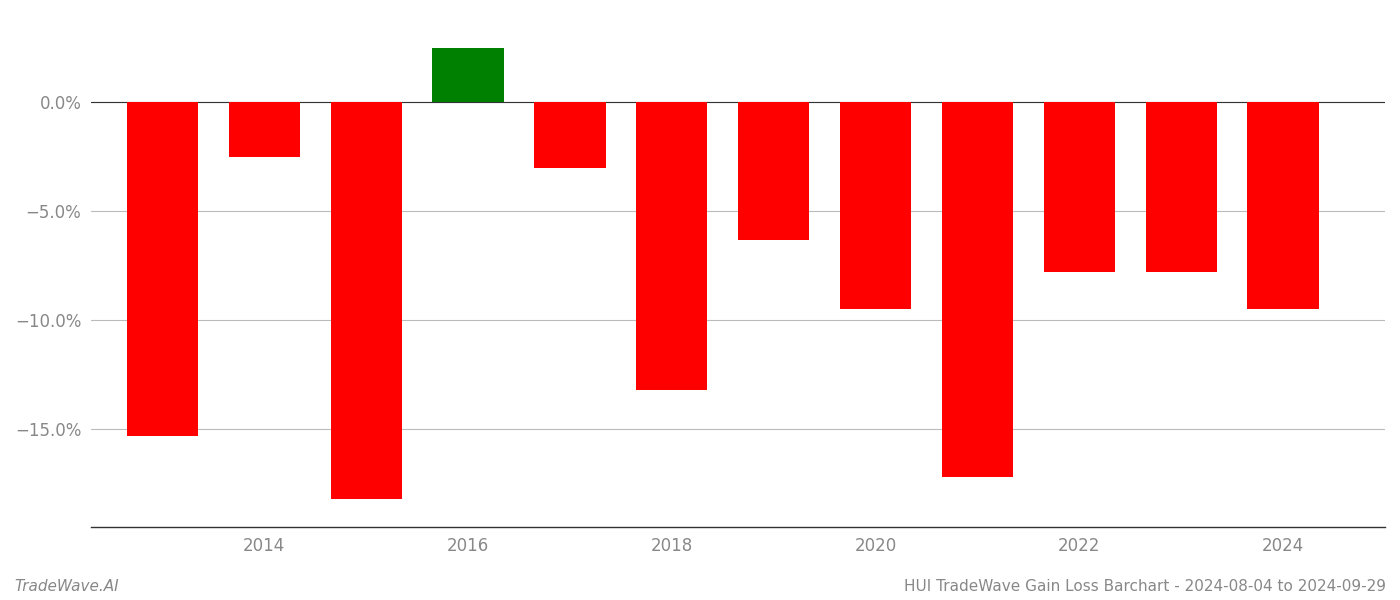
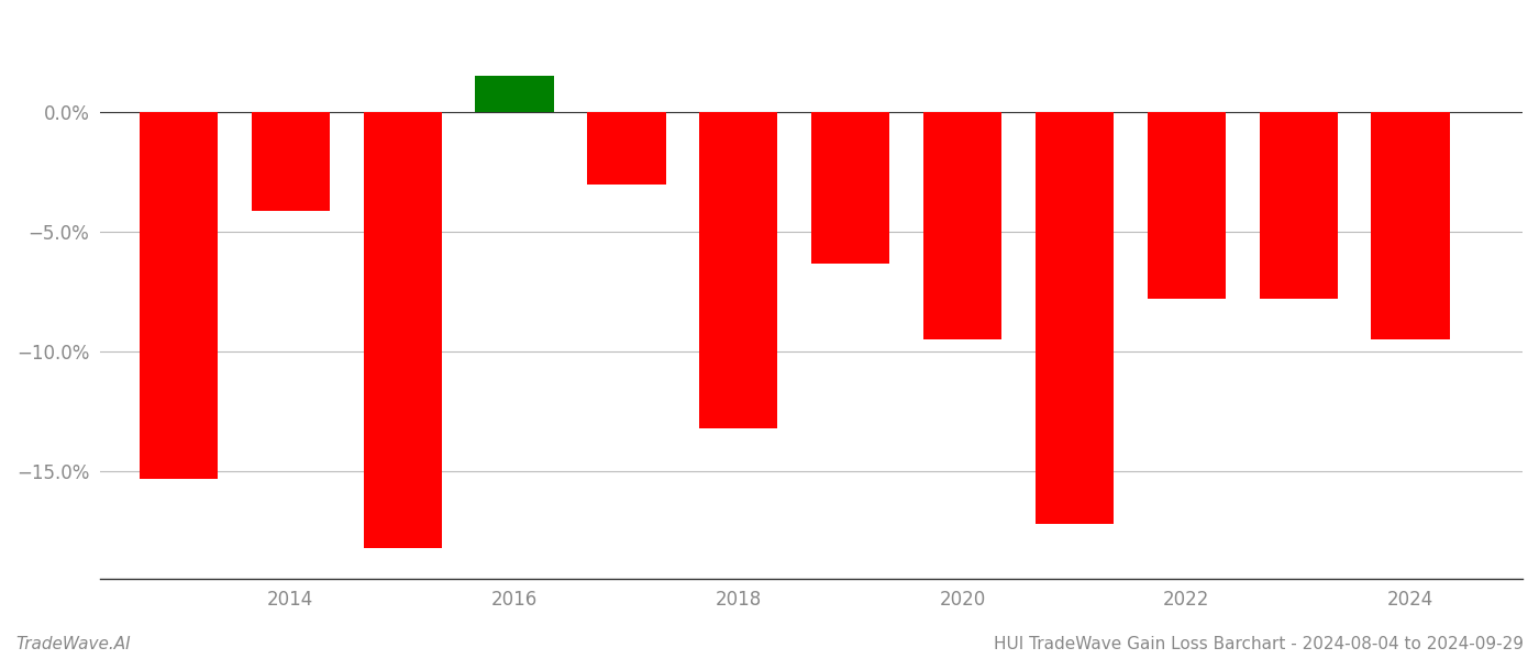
2014: -2.5% -> -4.1%
2016: 2.5% -> 1.5%
